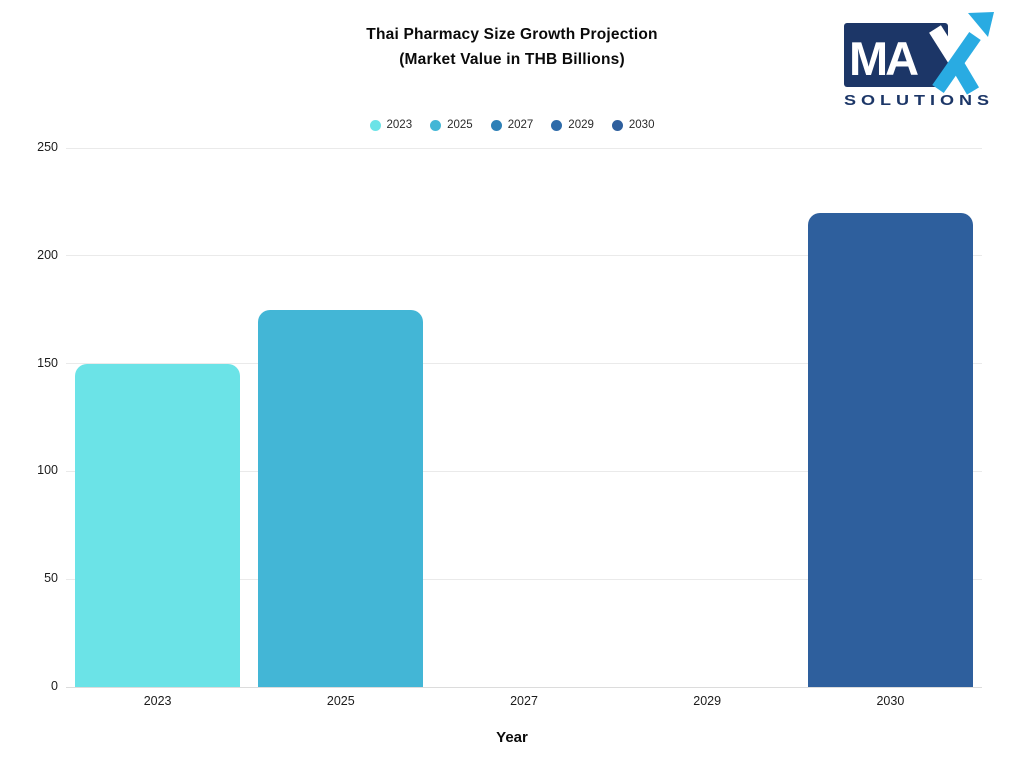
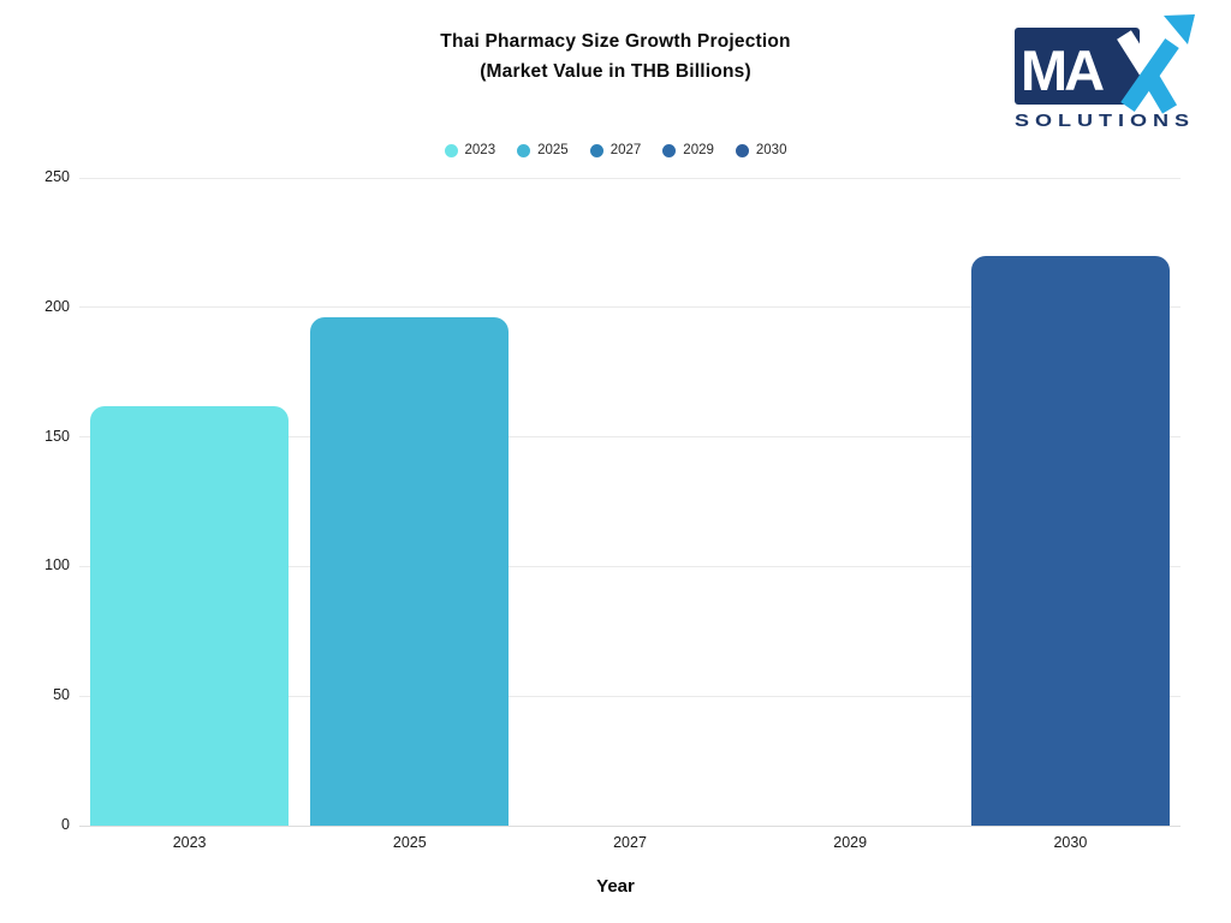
2023: 150 -> 162
2025: 175 -> 196
